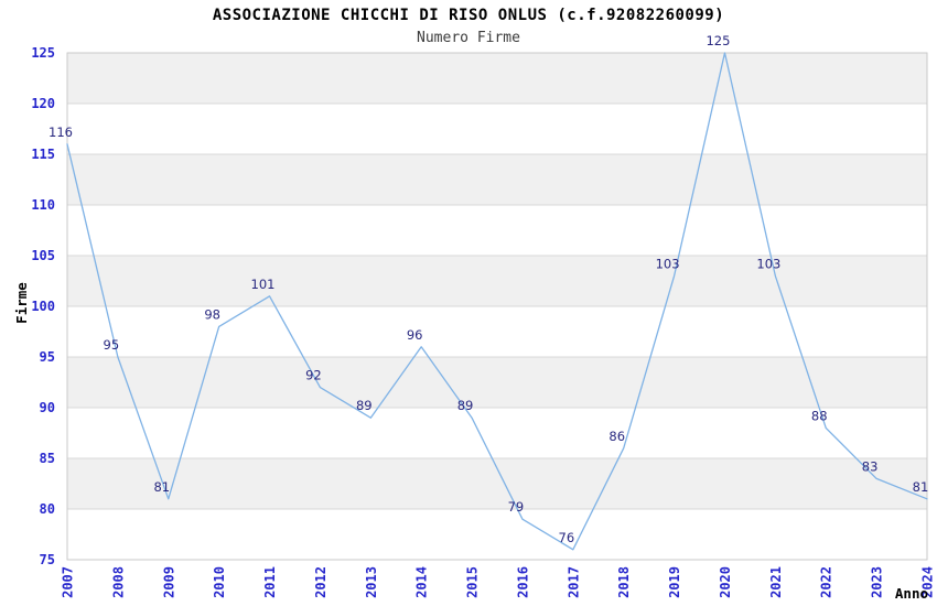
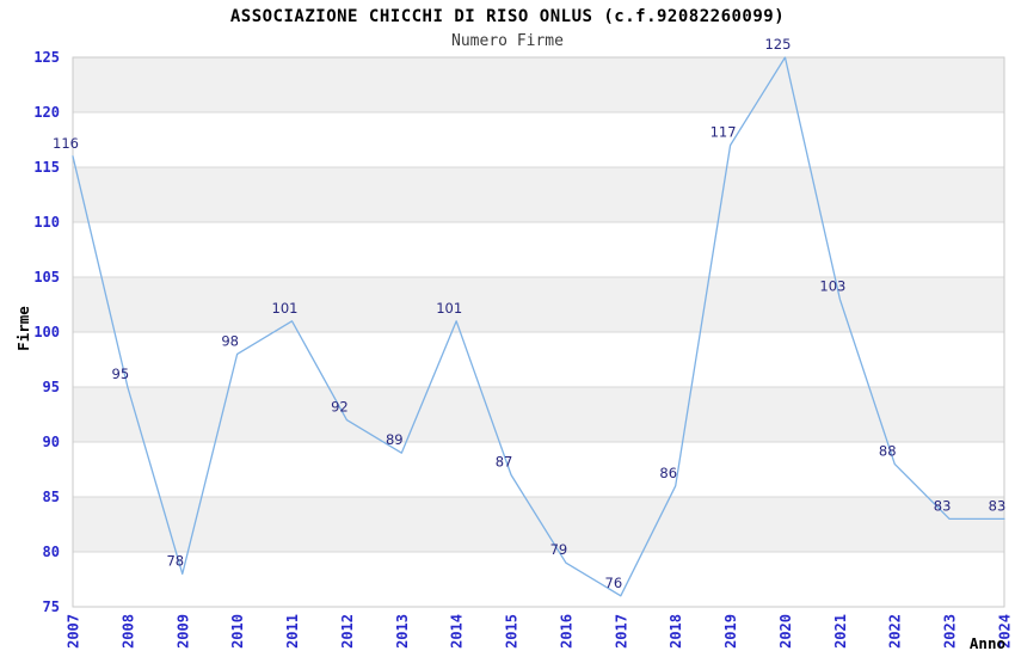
2009: 81 -> 78
2014: 96 -> 101
2015: 89 -> 87
2019: 103 -> 117
2024: 81 -> 83
